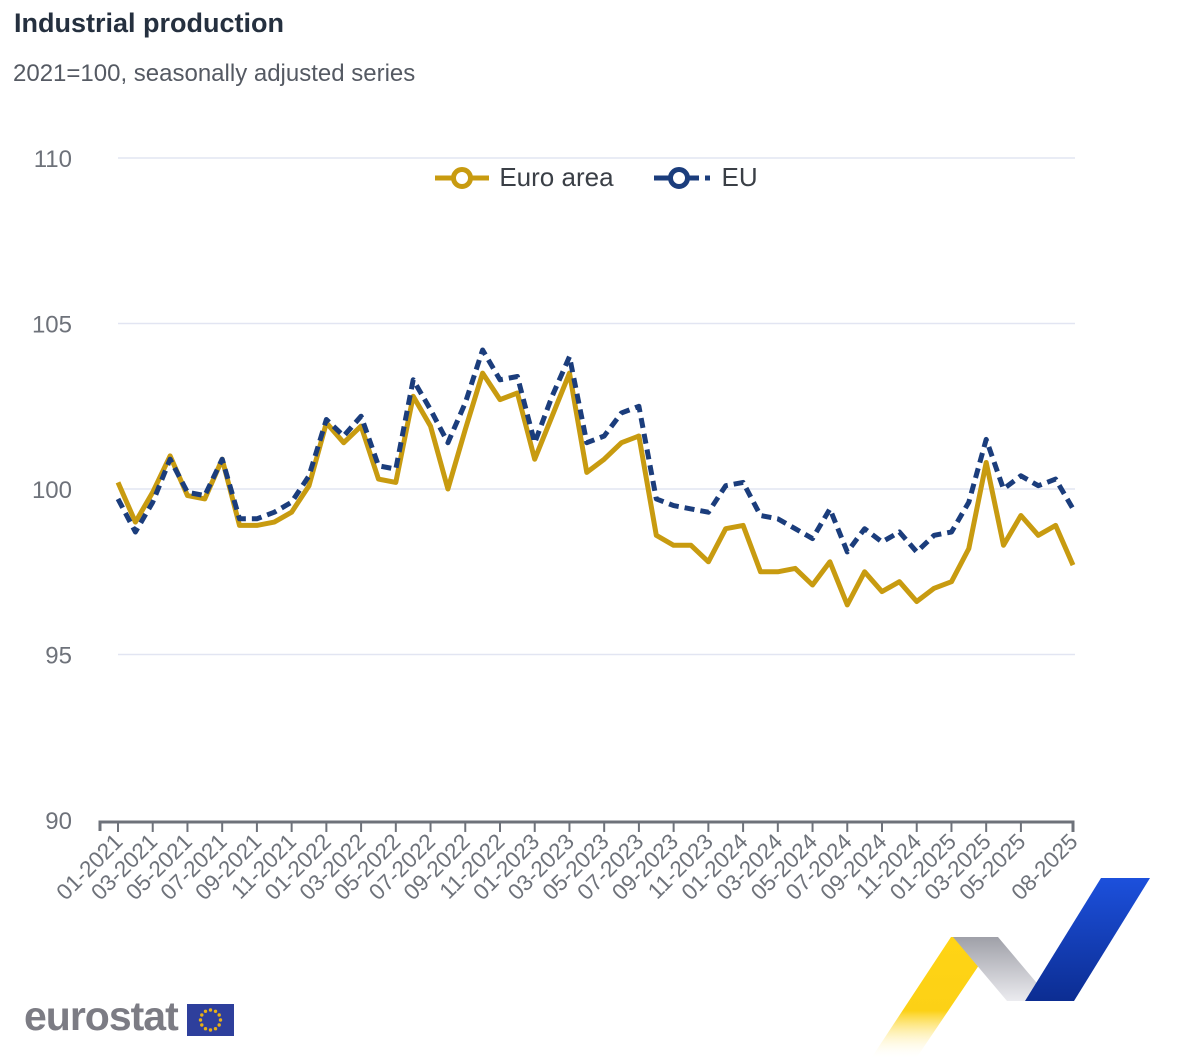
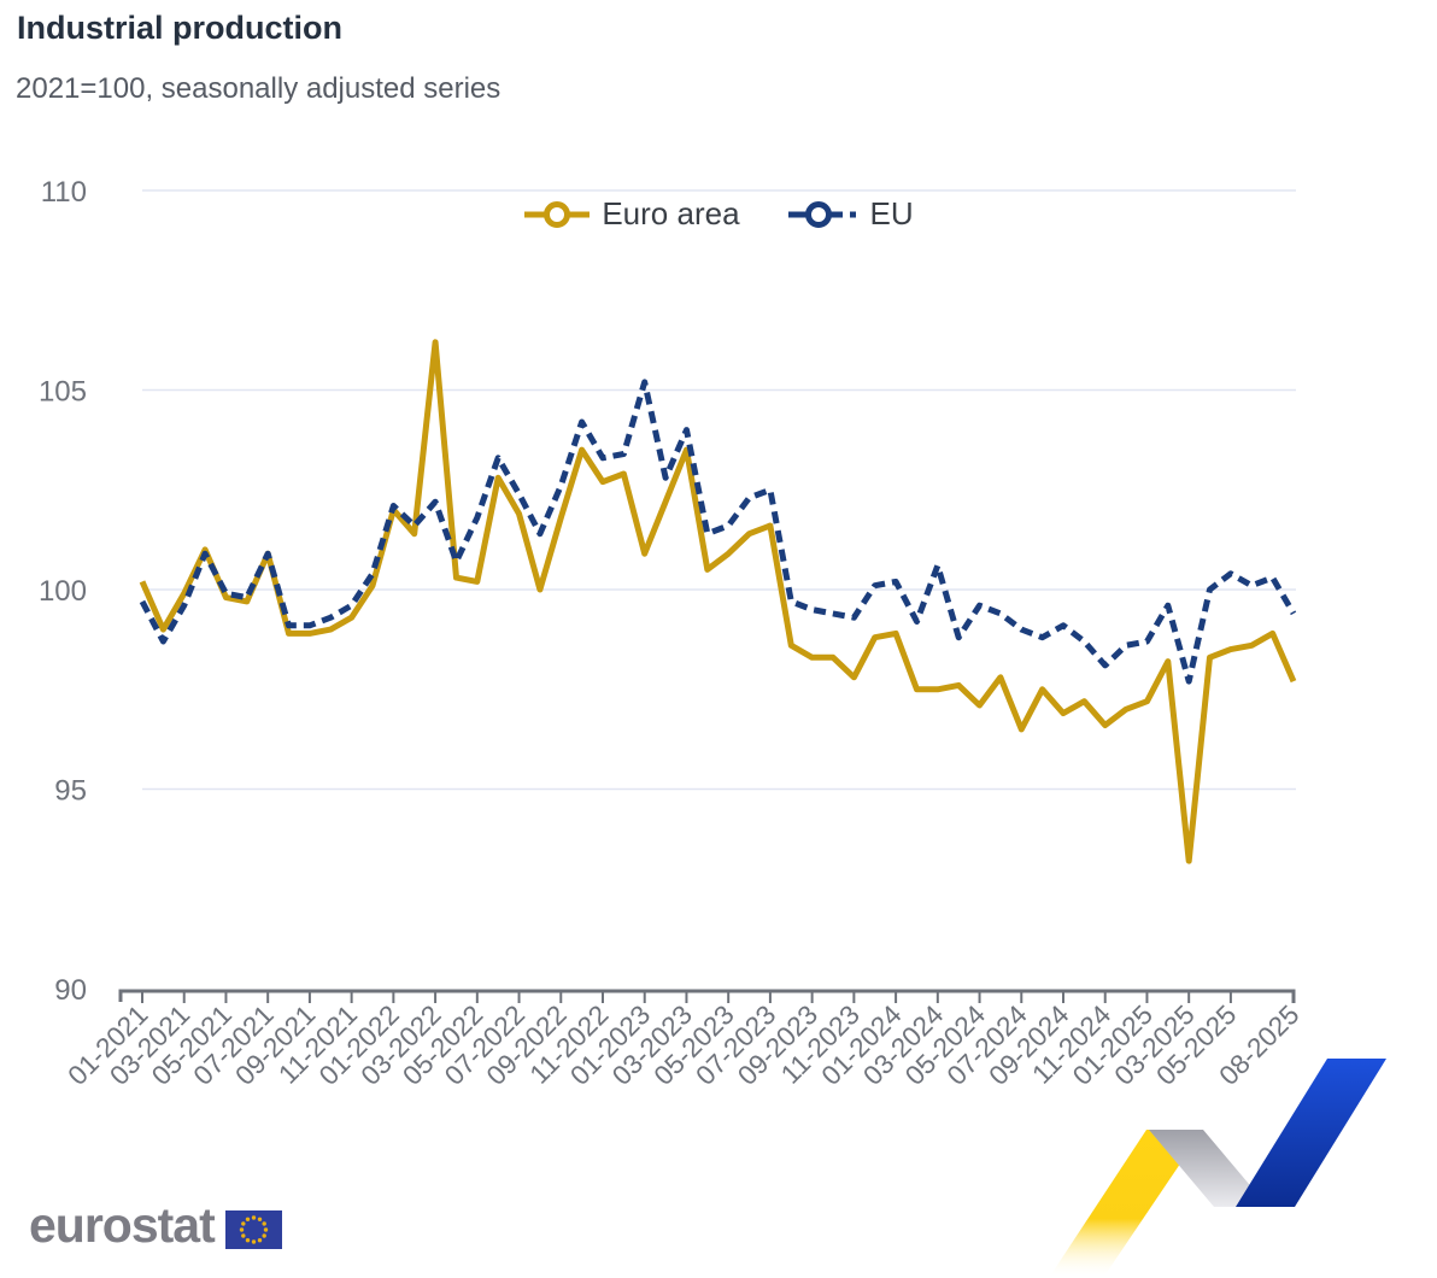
Euro area/03-2022: 101.9 -> 106.2
EU/05-2022: 100.6 -> 101.8
EU/01-2023: 101.4 -> 105.2
EU/03-2024: 99.1 -> 100.6
EU/05-2024: 98.5 -> 99.6
EU/07-2024: 98.1 -> 99.0
EU/09-2024: 98.4 -> 99.1
Euro area/03-2025: 100.8 -> 93.2
EU/03-2025: 101.5 -> 97.7
Euro area/05-2025: 99.2 -> 98.5
